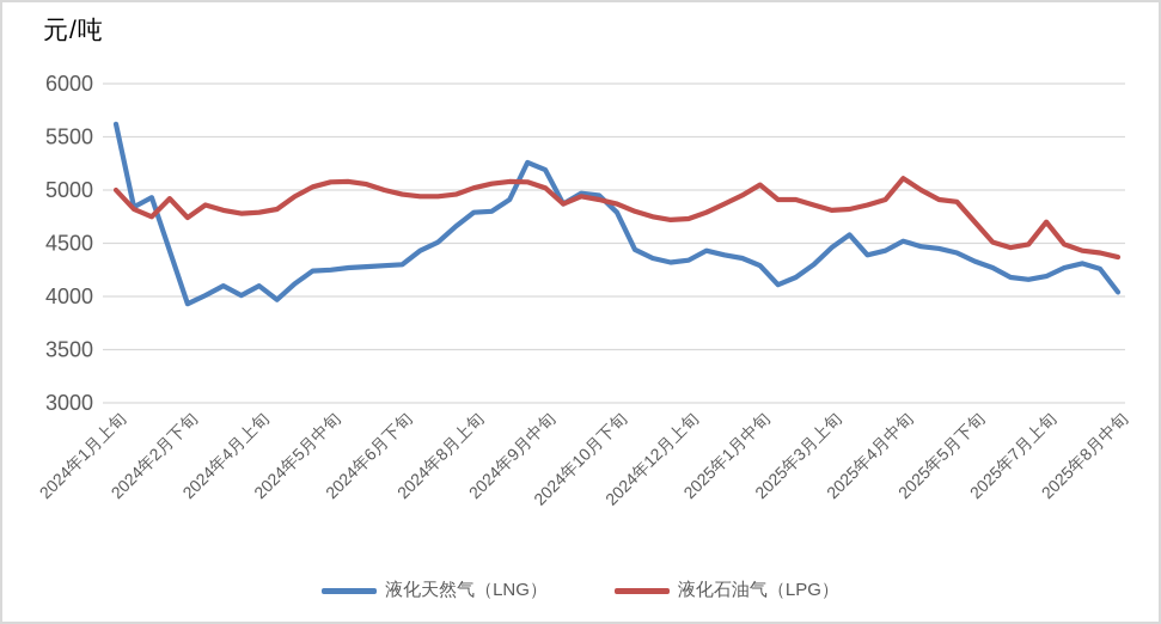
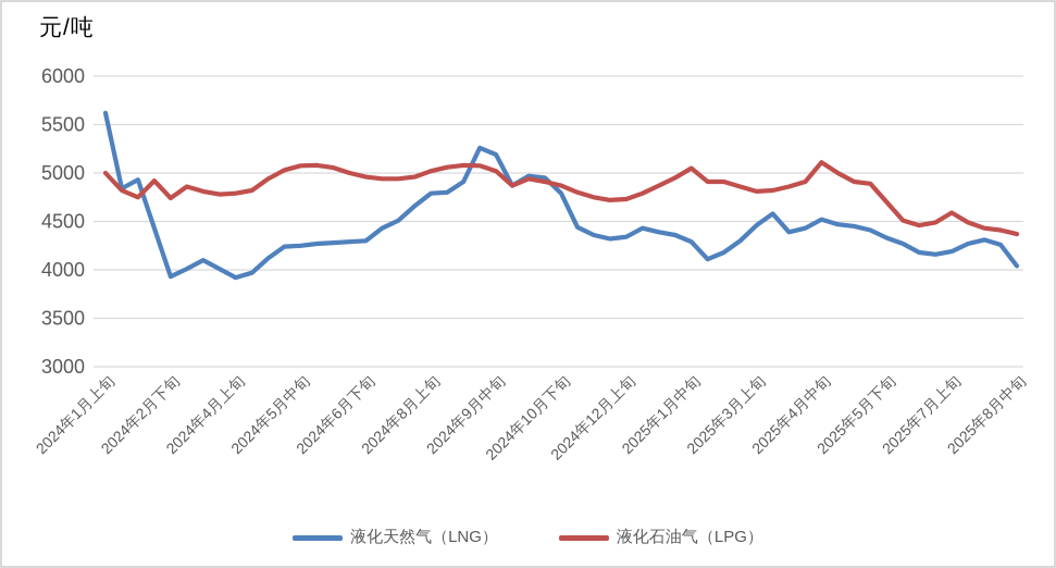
液化天然气（LNG）/2024年4月上旬: 4100 -> 3900
液化石油气（LPG）/2025年7月上旬: 4700 -> 4600
